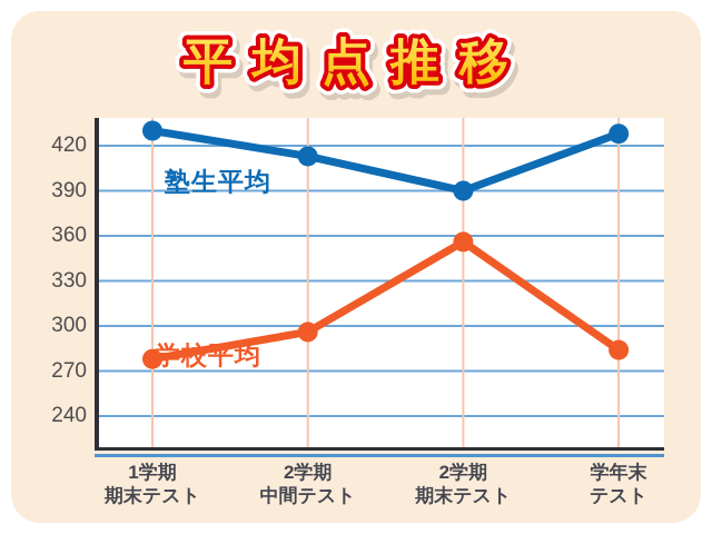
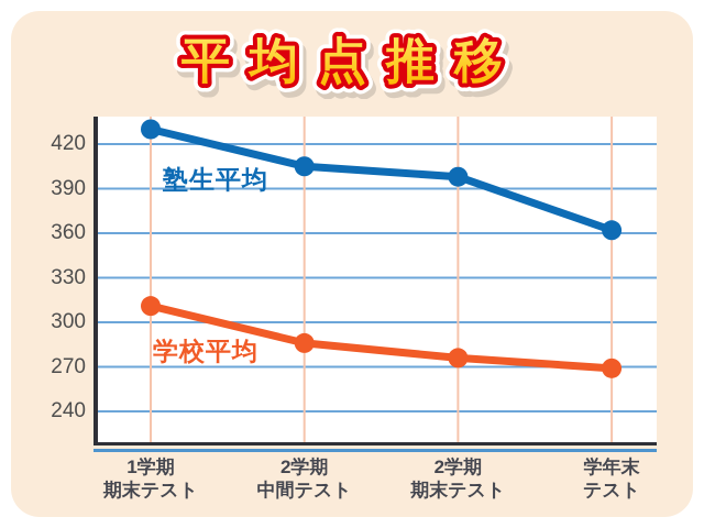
学校平均/1学期 期末テスト: 278 -> 311
塾生平均/2学期 中間テスト: 413 -> 405
学校平均/2学期 中間テスト: 296 -> 286
塾生平均/2学期 期末テスト: 390 -> 398
学校平均/2学期 期末テスト: 356 -> 276
塾生平均/学年末 テスト: 428 -> 362
学校平均/学年末 テスト: 284 -> 269
